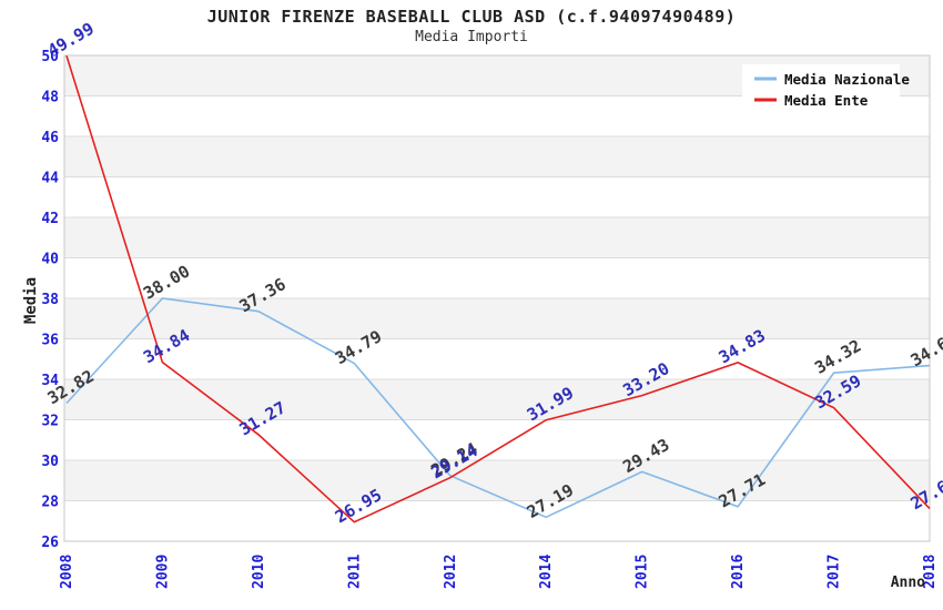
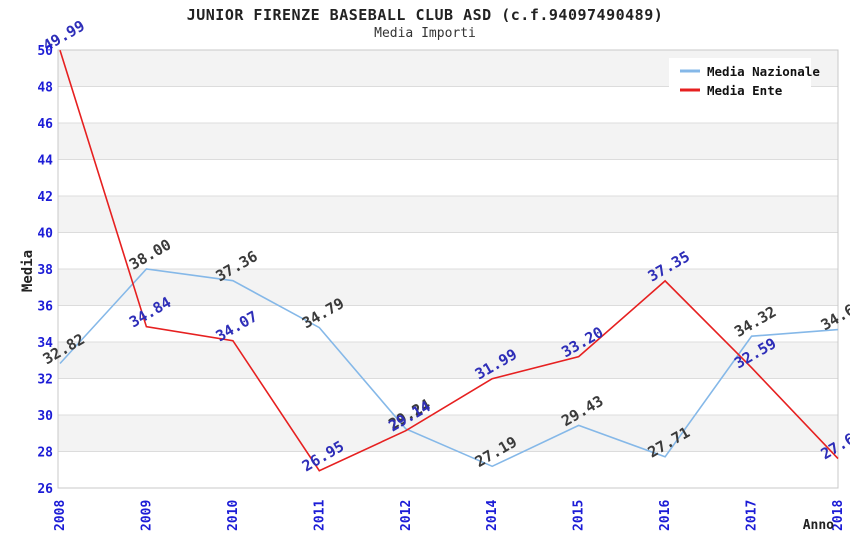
Media Ente/2010: 31.27 -> 34.07
Media Ente/2016: 34.83 -> 37.35
